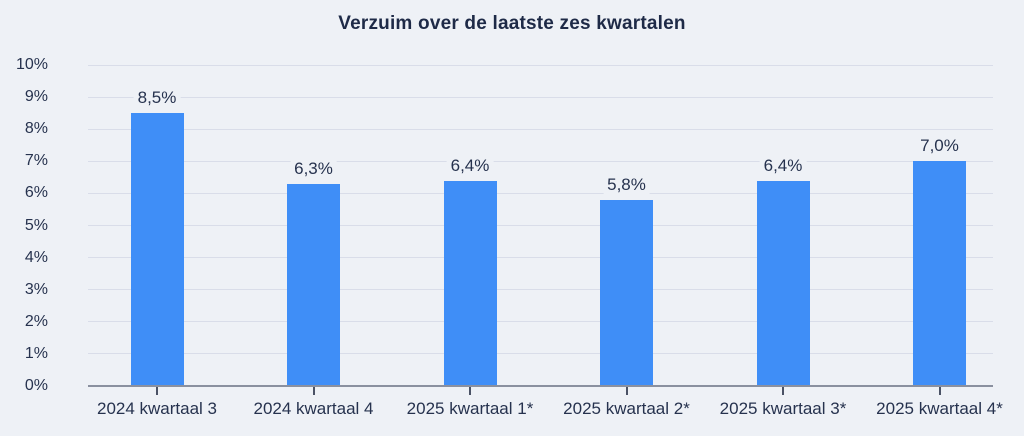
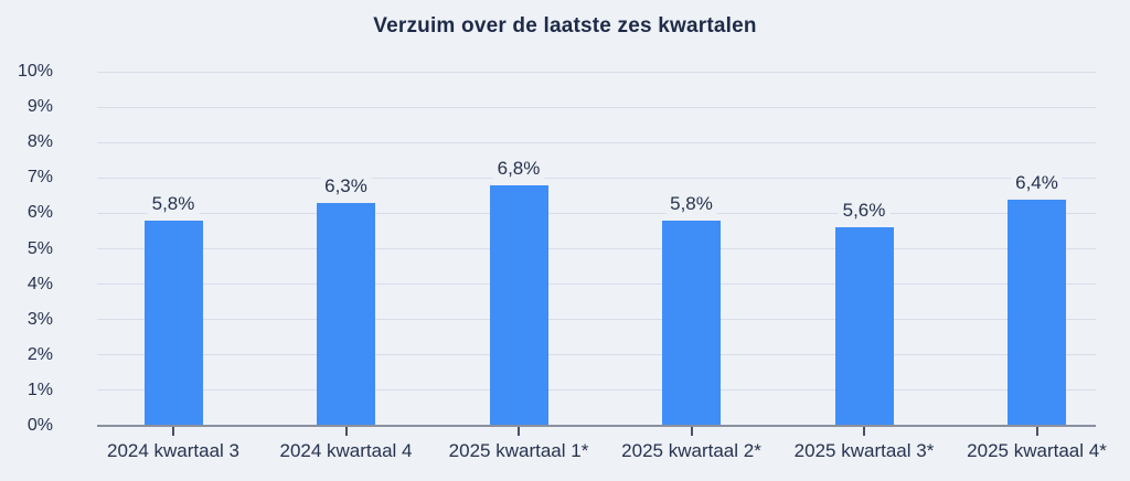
2024 kwartaal 3: 8,5% -> 5,8%
2025 kwartaal 1*: 6,4% -> 6,8%
2025 kwartaal 3*: 6,4% -> 5,6%
2025 kwartaal 4*: 7,0% -> 6,4%
